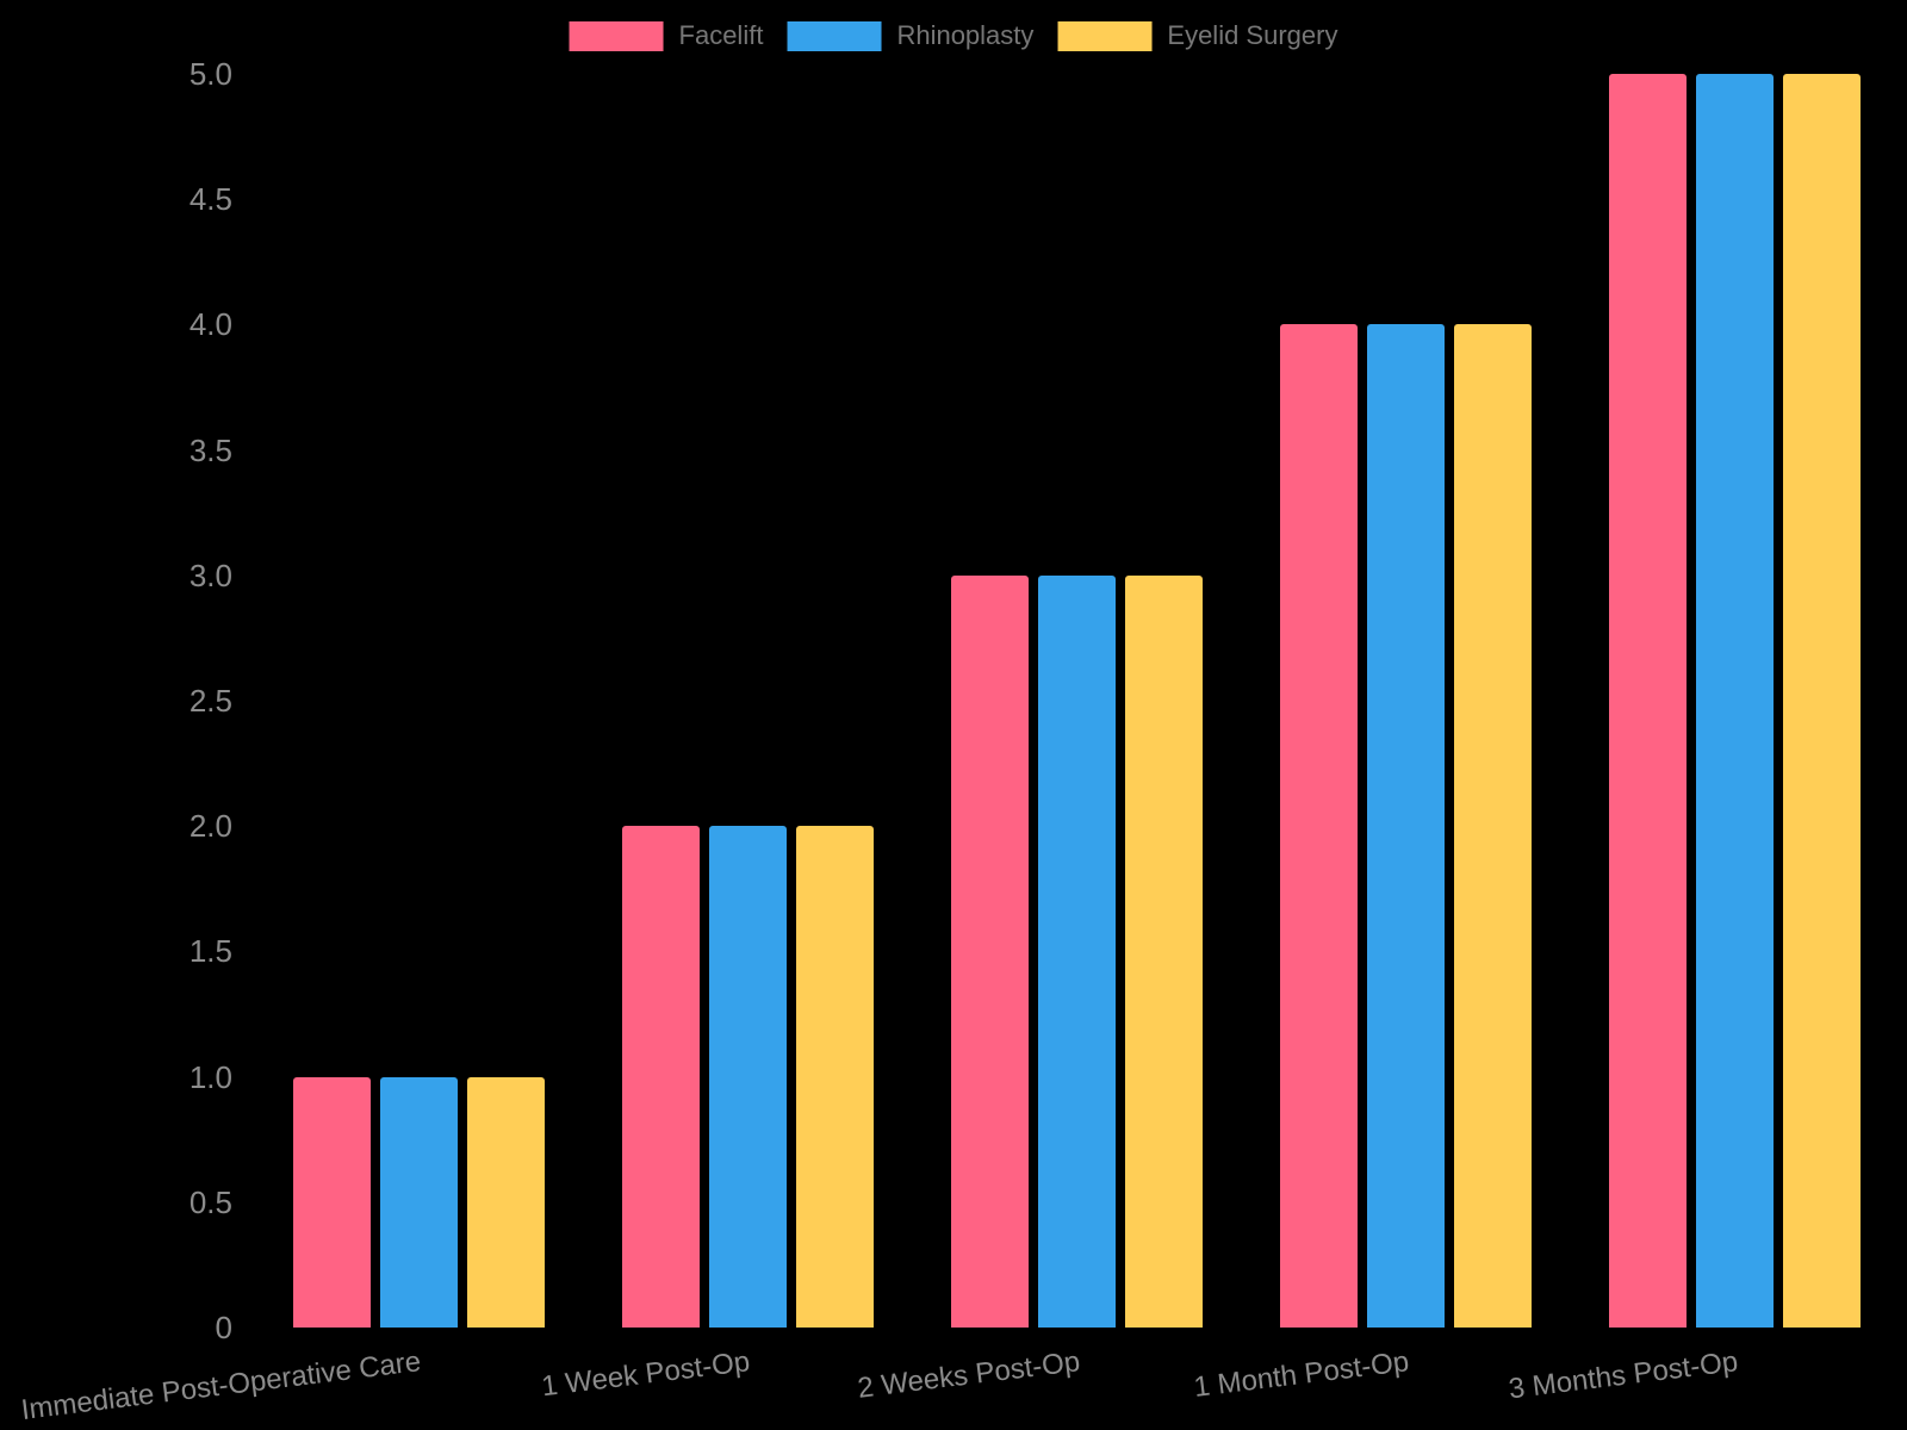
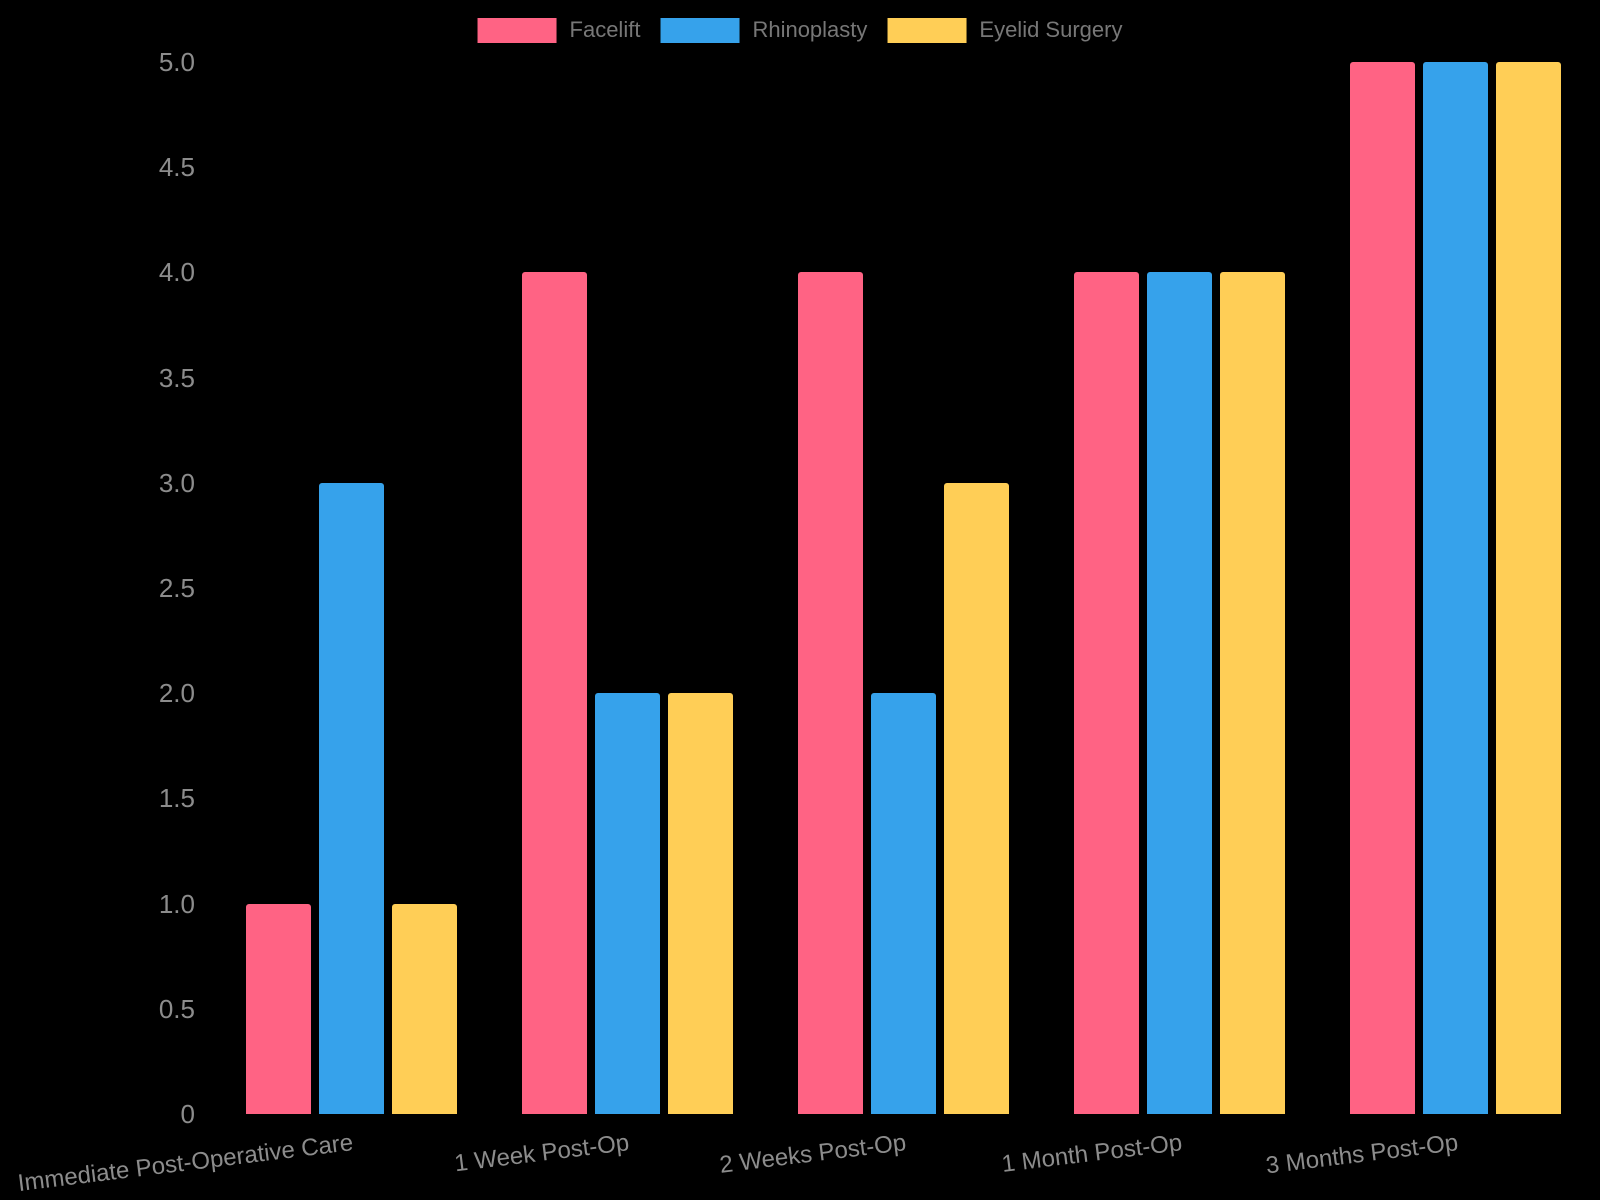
Rhinoplasty/Immediate Post-Operative Care: 1 -> 3
Facelift/1 Week Post-Op: 2 -> 4
Facelift/2 Weeks Post-Op: 3 -> 4
Rhinoplasty/2 Weeks Post-Op: 3 -> 2
